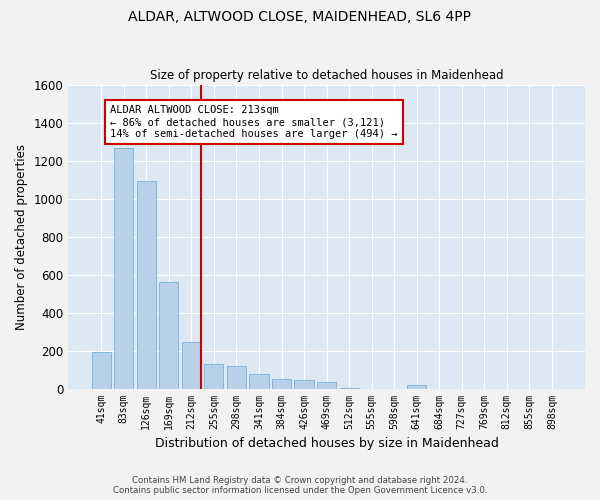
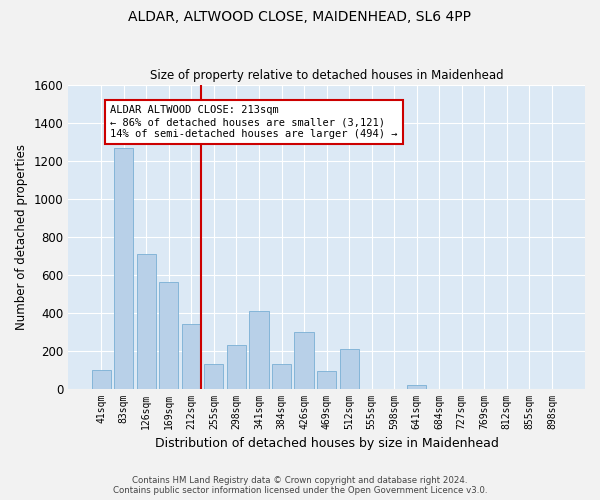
41sqm: 190 -> 100
126sqm: 1090 -> 710
212sqm: 240 -> 340
298sqm: 120 -> 230
341sqm: 80 -> 410
384sqm: 50 -> 130
426sqm: 40 -> 300
469sqm: 40 -> 90
512sqm: 0 -> 210
